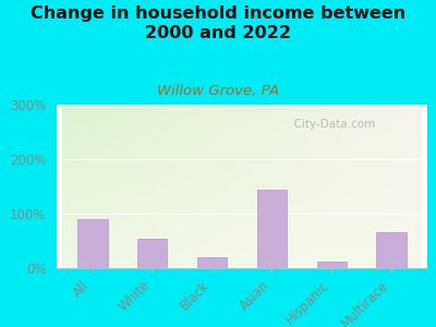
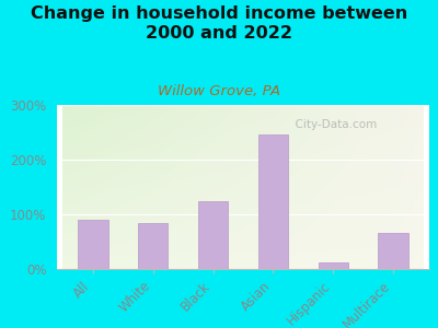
White: 55% -> 85%
Black: 20% -> 125%
Asian: 145% -> 247%
